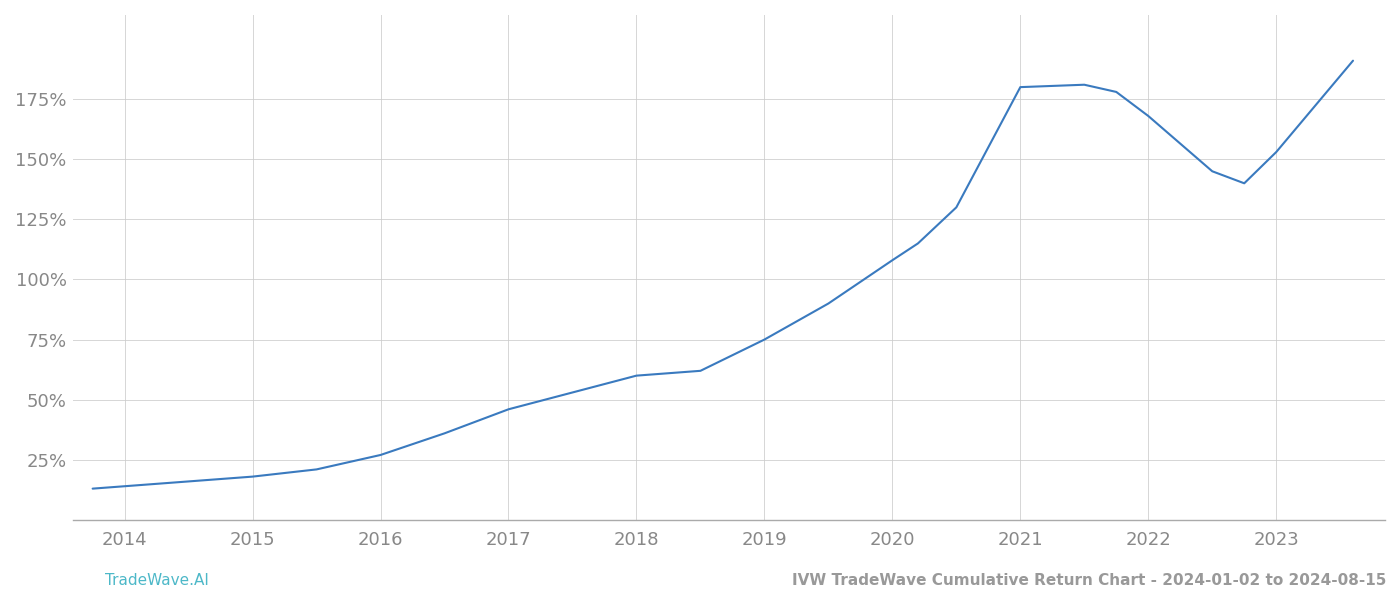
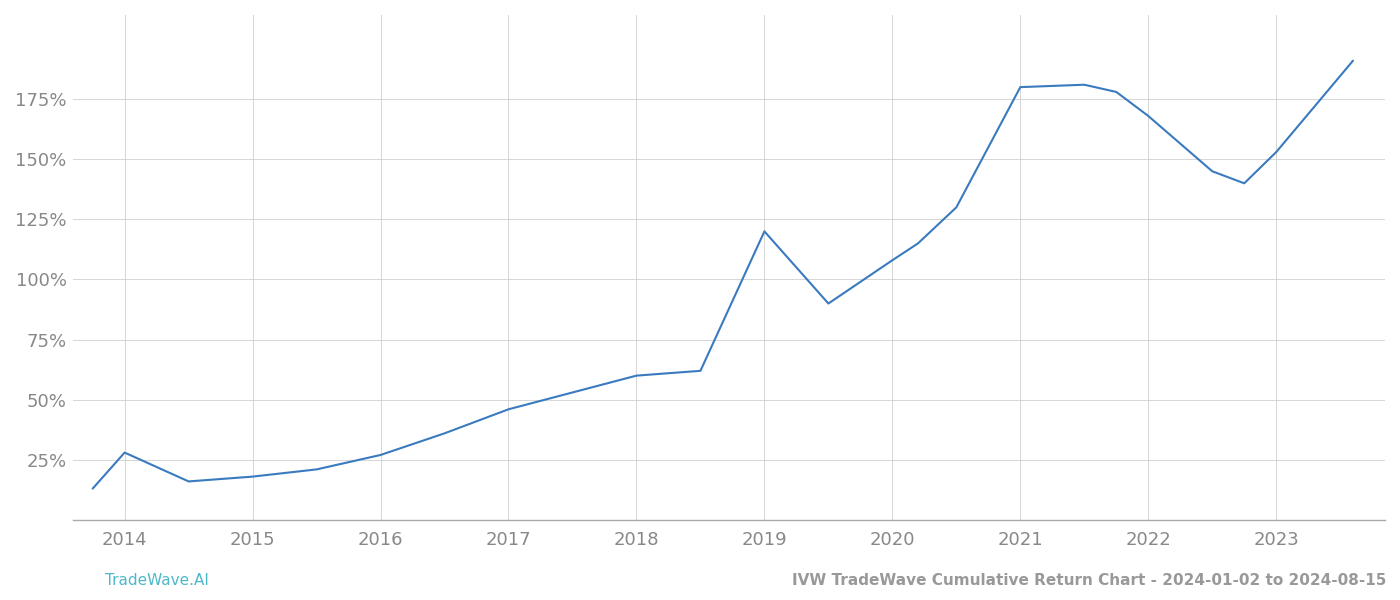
2014: 14% -> 28%
2019: 75% -> 120%
